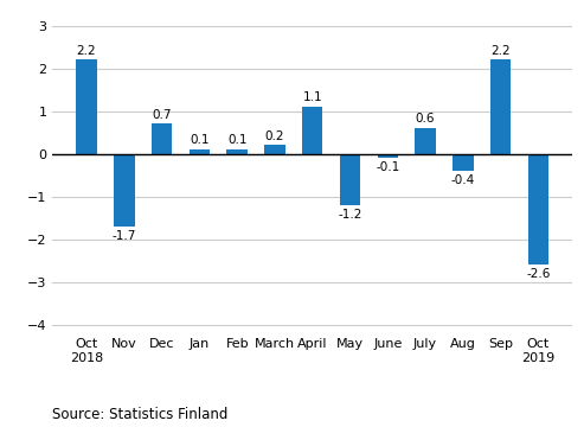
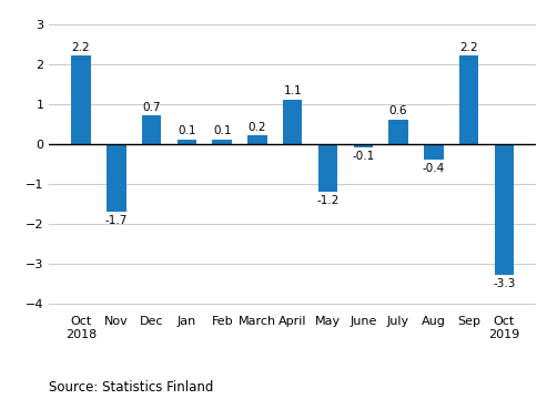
Oct 2019: -2.6 -> -3.3
